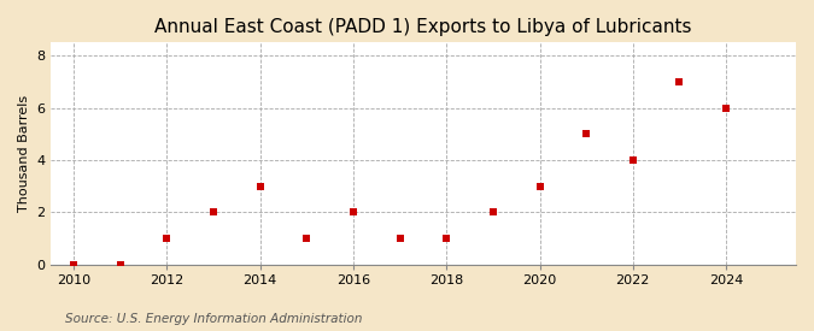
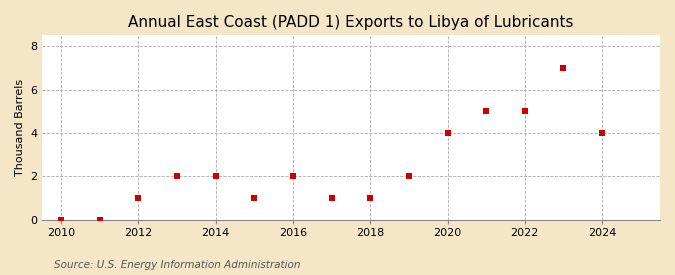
2014: 3 -> 2
2020: 3 -> 4
2022: 4 -> 5
2024: 6 -> 4
